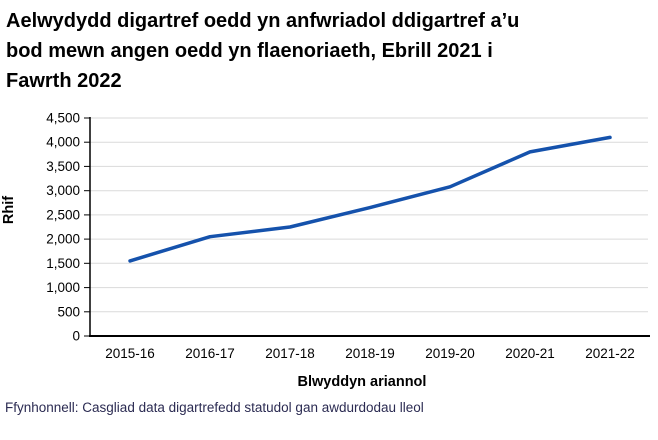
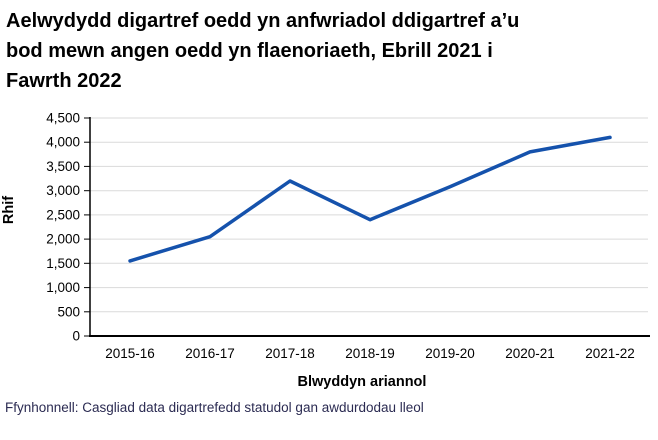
2017-18: 2200 -> 3200
2018-19: 2600 -> 2400
